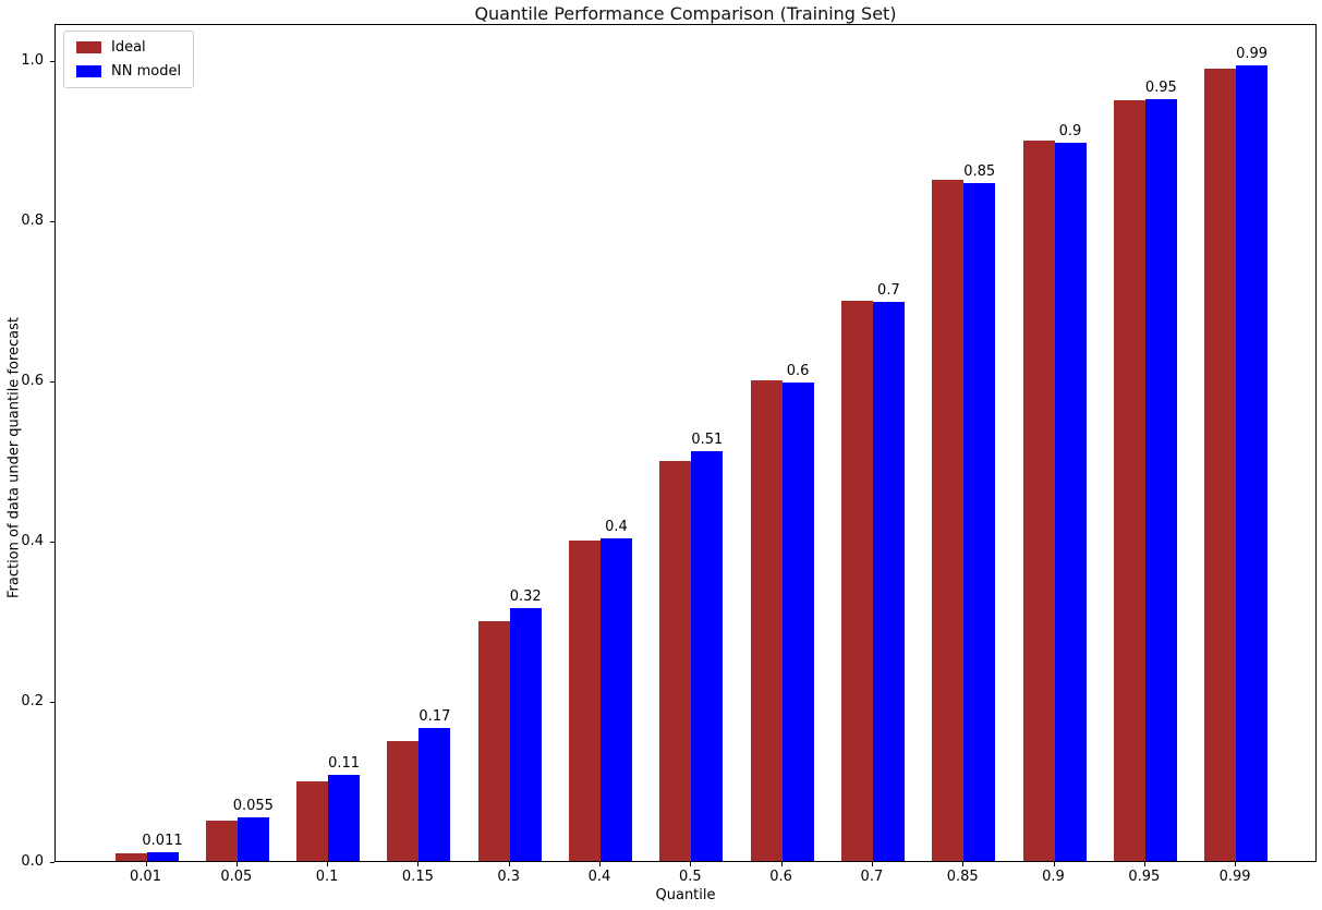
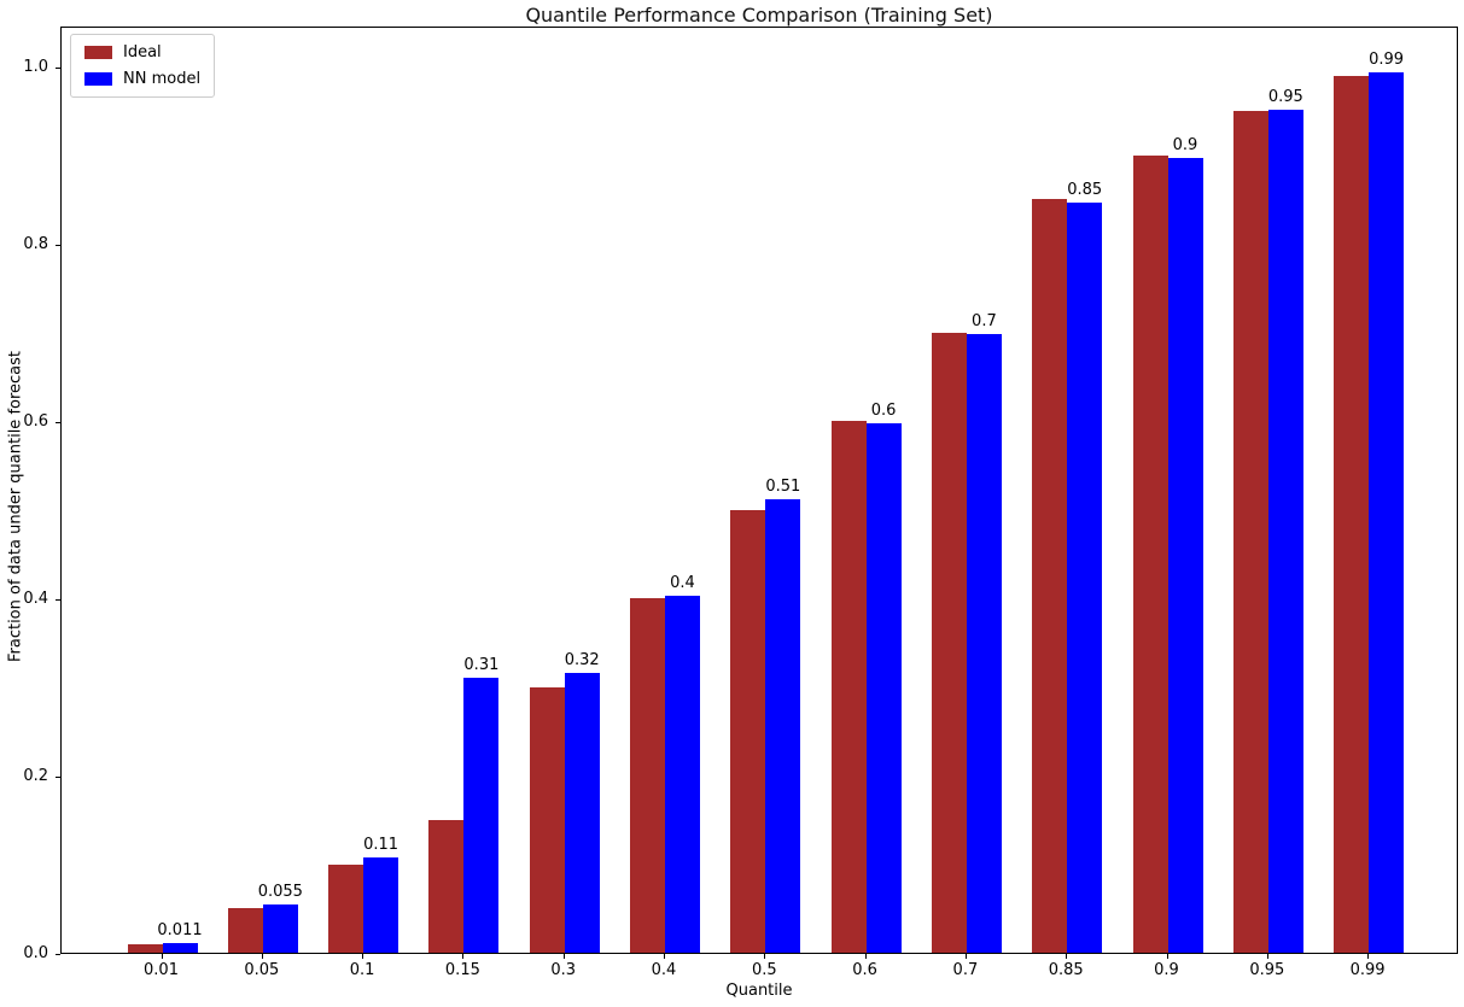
NN model/0.15: 0.17 -> 0.31
